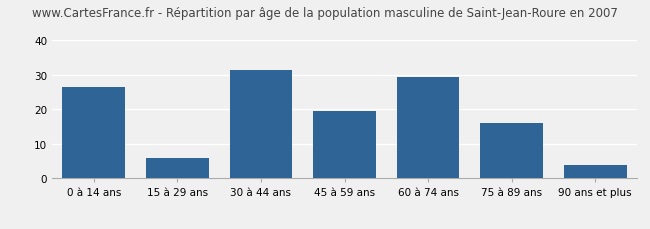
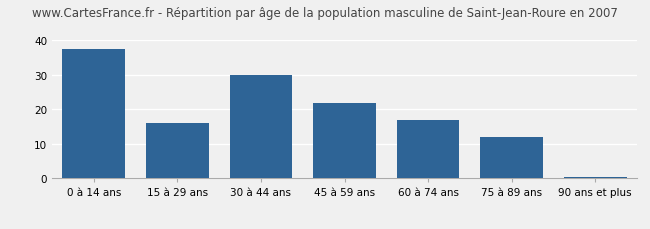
0 à 14 ans: 26.5 -> 37.5
15 à 29 ans: 6.0 -> 16.0
30 à 44 ans: 31.5 -> 30.0
45 à 59 ans: 19.5 -> 22.0
60 à 74 ans: 29.5 -> 17.0
75 à 89 ans: 16.0 -> 12.0
90 ans et plus: 4.0 -> 0.5
